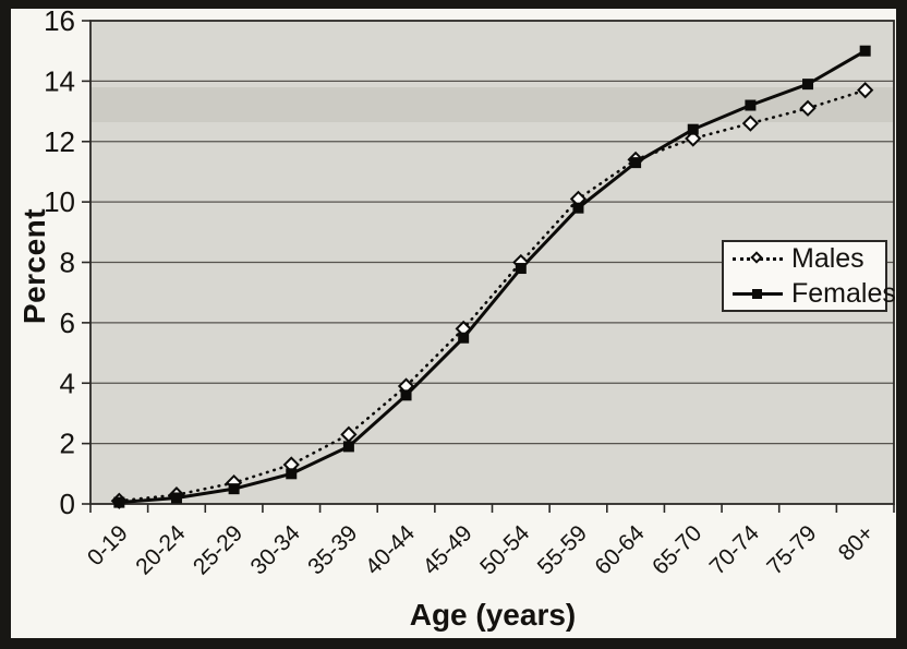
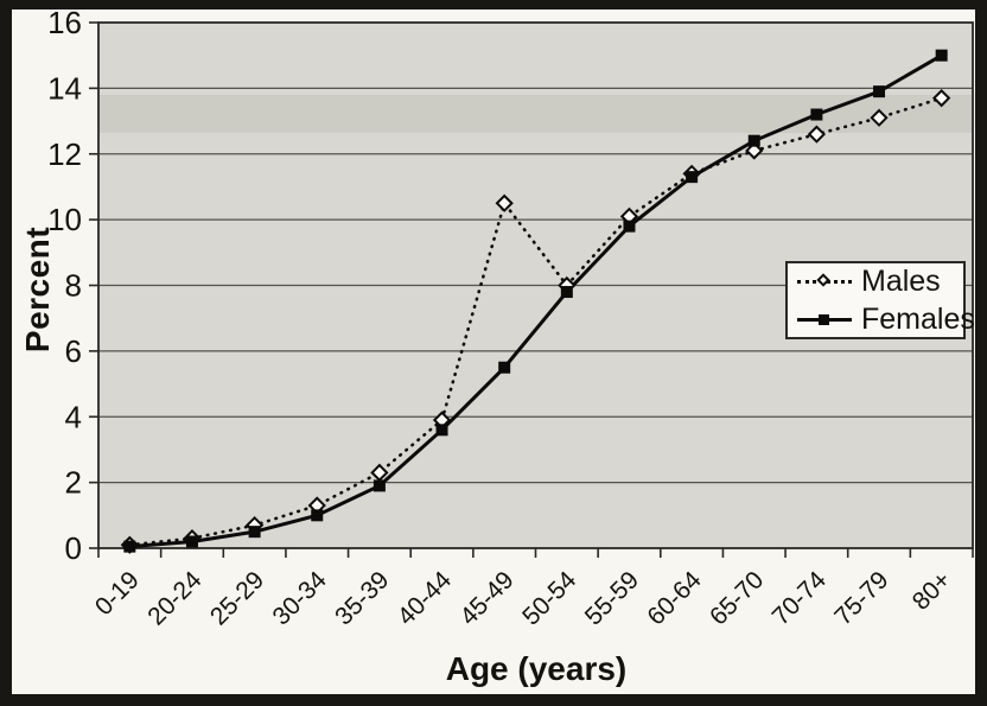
Males/45-49: 5.8 -> 10.5
